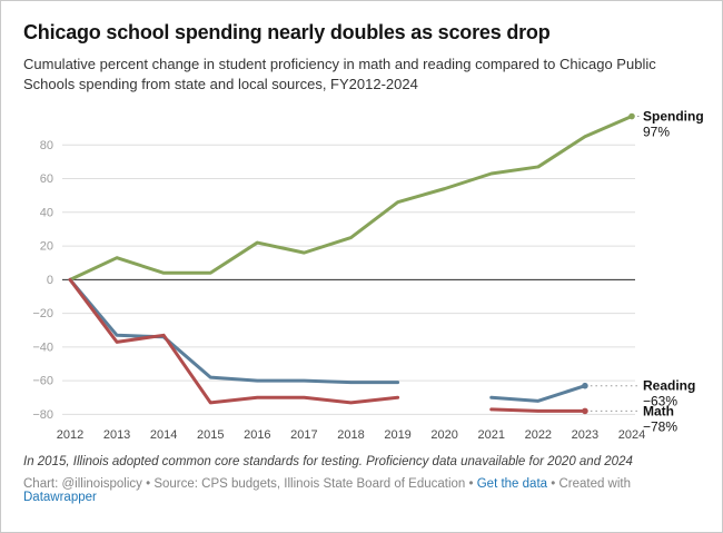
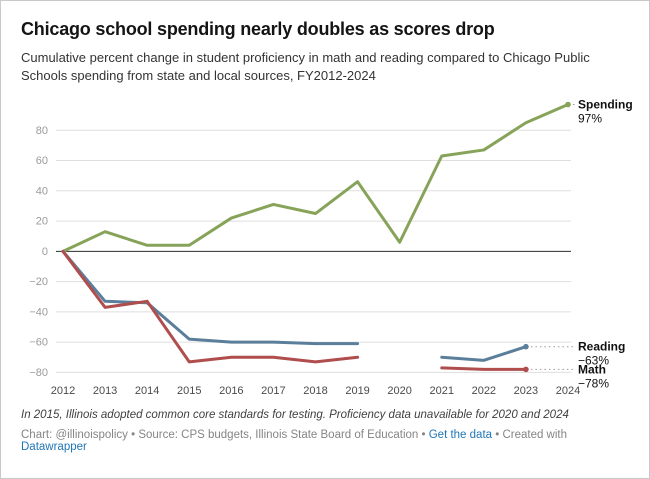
Spending/2017: 16 -> 31
Spending/2020: 54 -> 6
